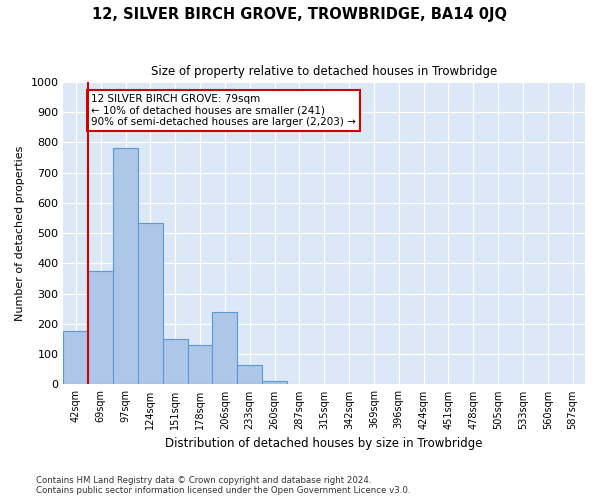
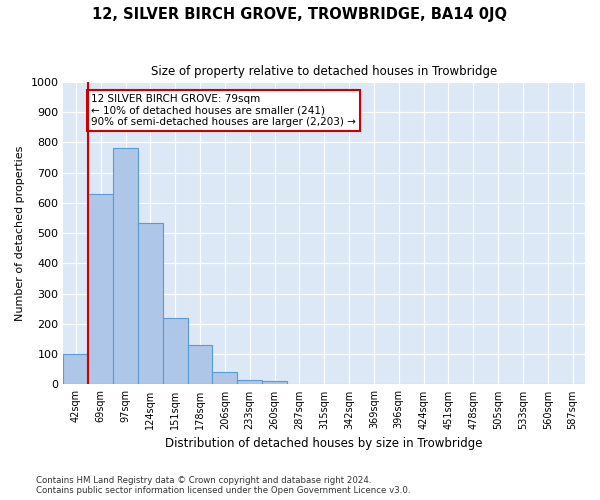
42sqm: 175 -> 100
69sqm: 375 -> 630
151sqm: 150 -> 220
206sqm: 240 -> 40
233sqm: 65 -> 15
